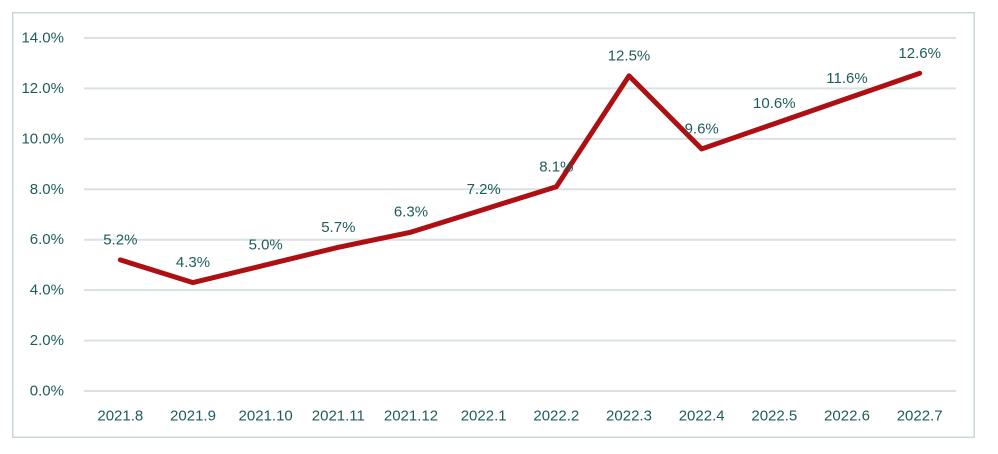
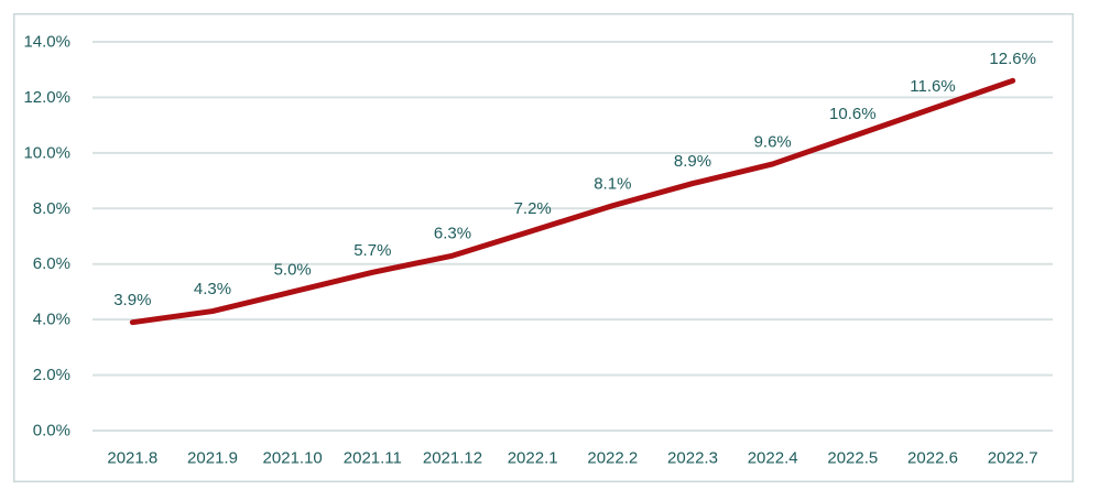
2021.8: 5.2% -> 3.9%
2022.3: 12.5% -> 8.9%
